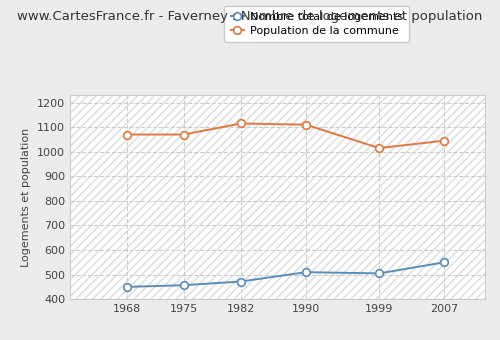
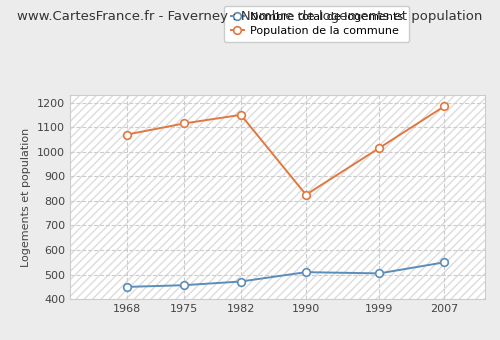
Population de la commune/1975: 1070 -> 1115
Population de la commune/1982: 1115 -> 1150
Population de la commune/1990: 1110 -> 825
Population de la commune/2007: 1045 -> 1185
